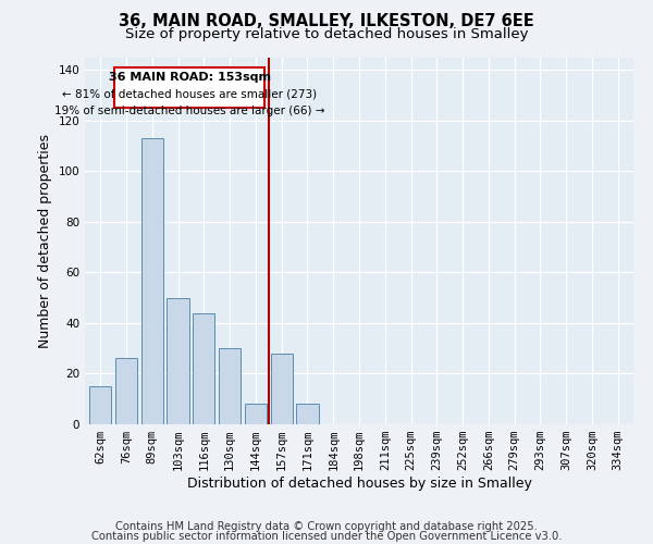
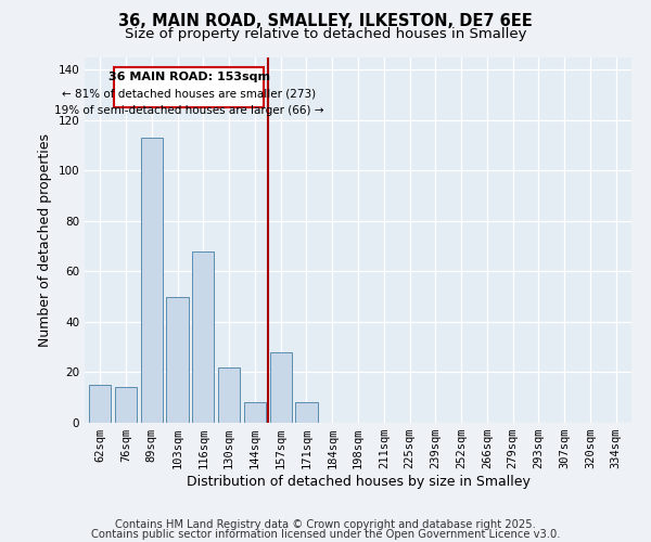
76sqm: 26 -> 14
116sqm: 44 -> 68
130sqm: 30 -> 22
